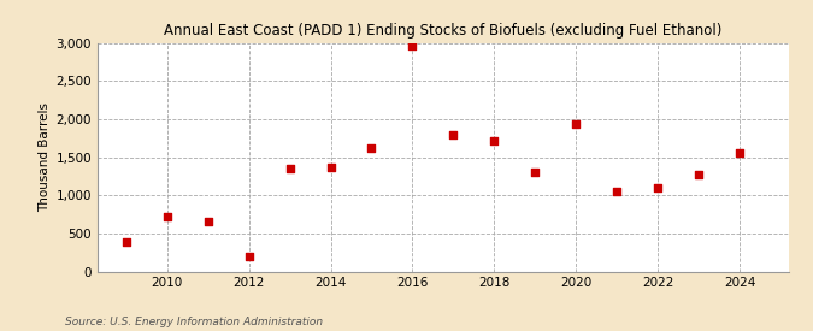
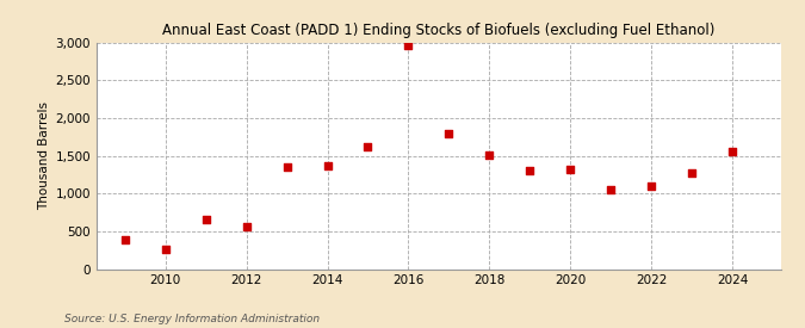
2010: 720 -> 260
2012: 200 -> 560
2018: 1,720 -> 1,510
2020: 1,940 -> 1,320
